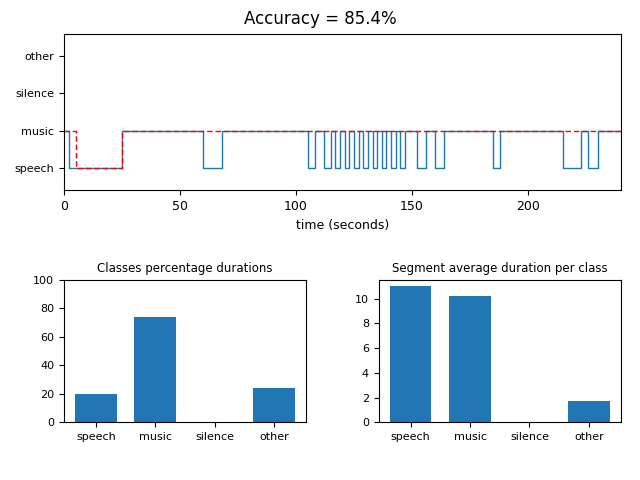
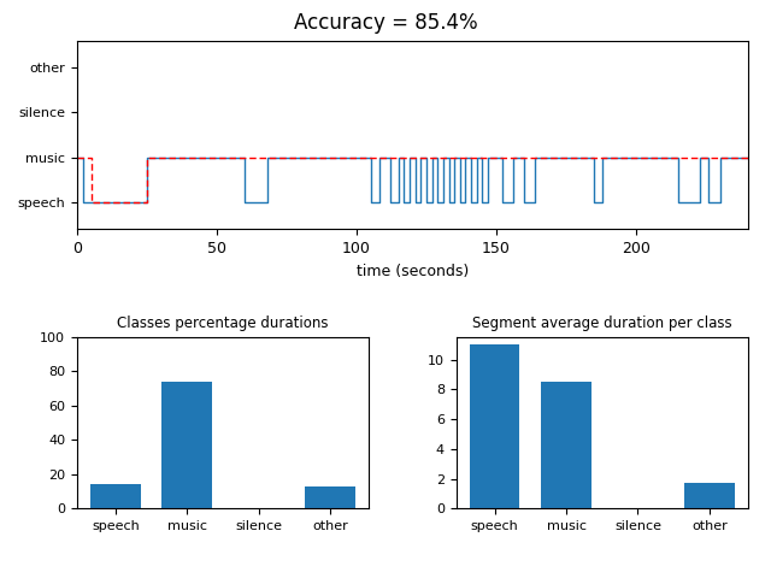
Classes percentage durations/speech: 20 -> 14
Classes percentage durations/other: 24 -> 13
Segment average duration per class/music: 10.2 -> 8.5
